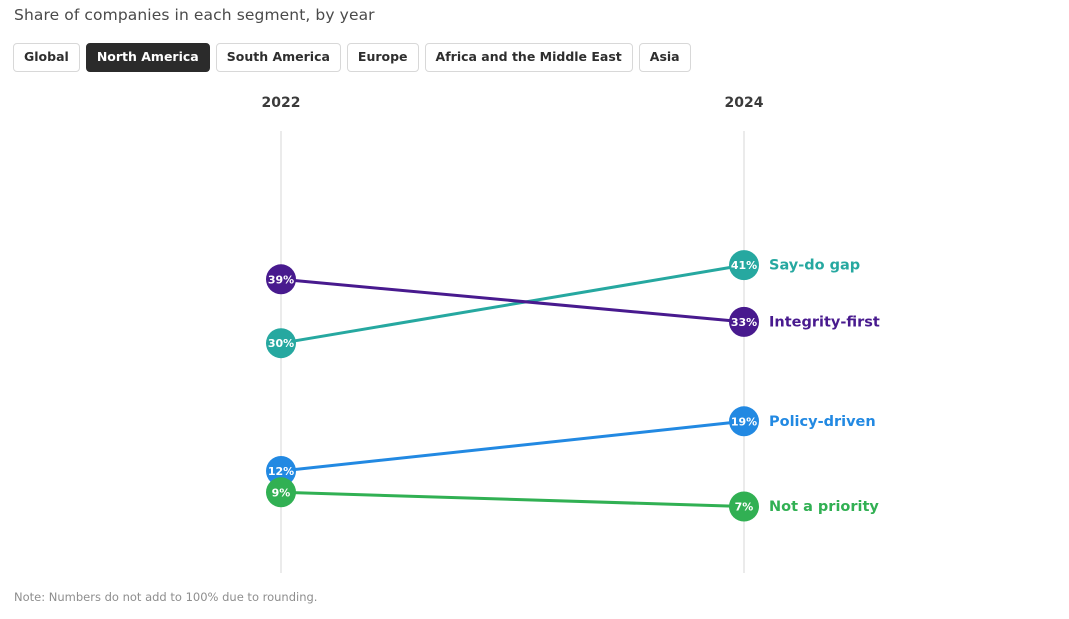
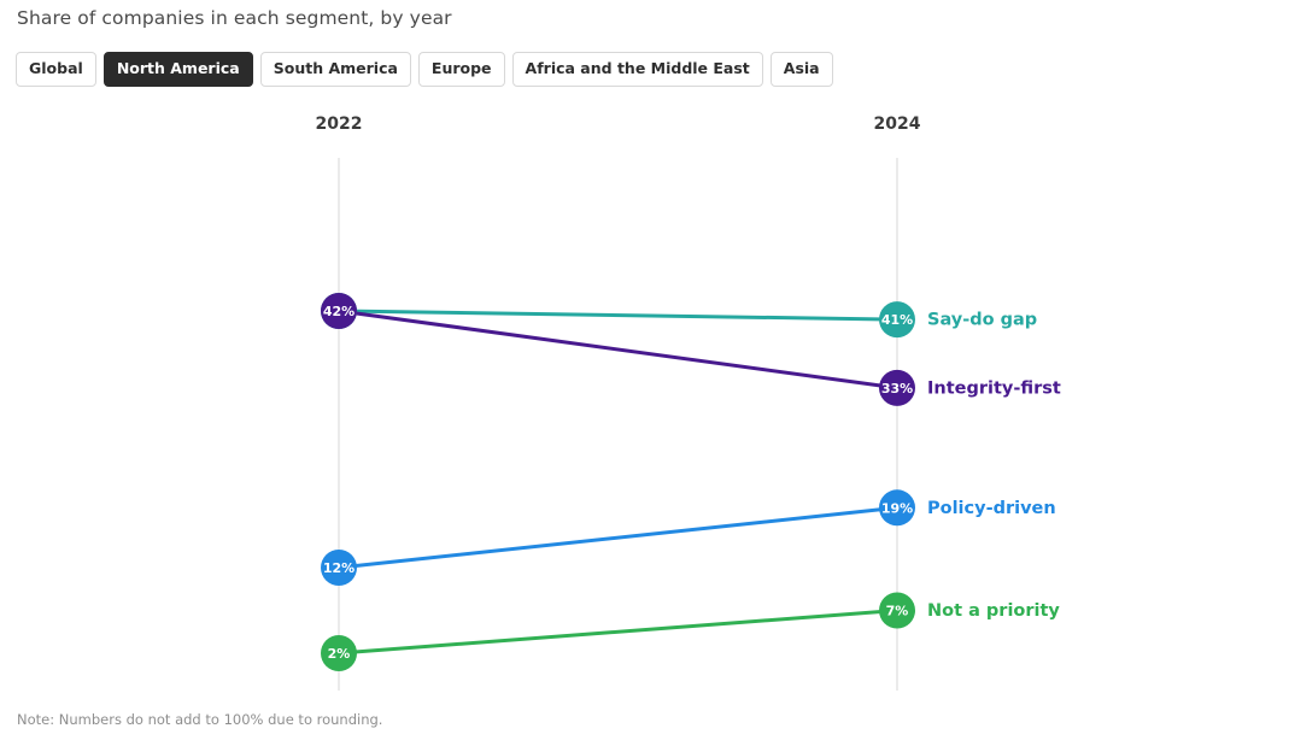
Say-do gap/2022: 30% -> 42%
Integrity-first/2022: 39% -> 42%
Not a priority/2022: 9% -> 2%
